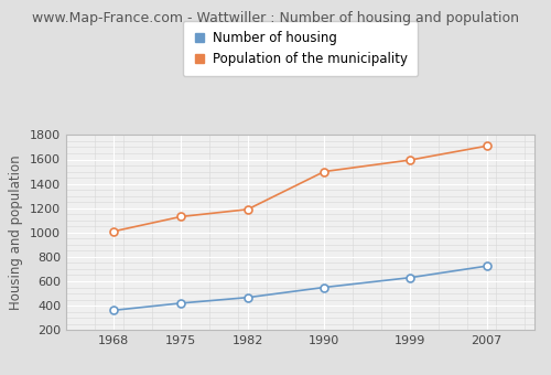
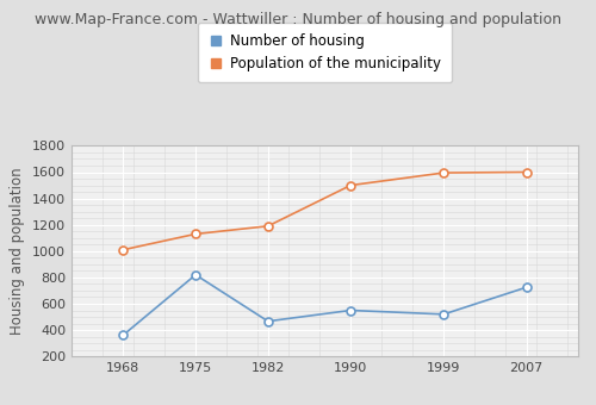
Number of housing/1975: 420 -> 820
Number of housing/1999: 630 -> 520
Population of the municipality/2007: 1710 -> 1600
